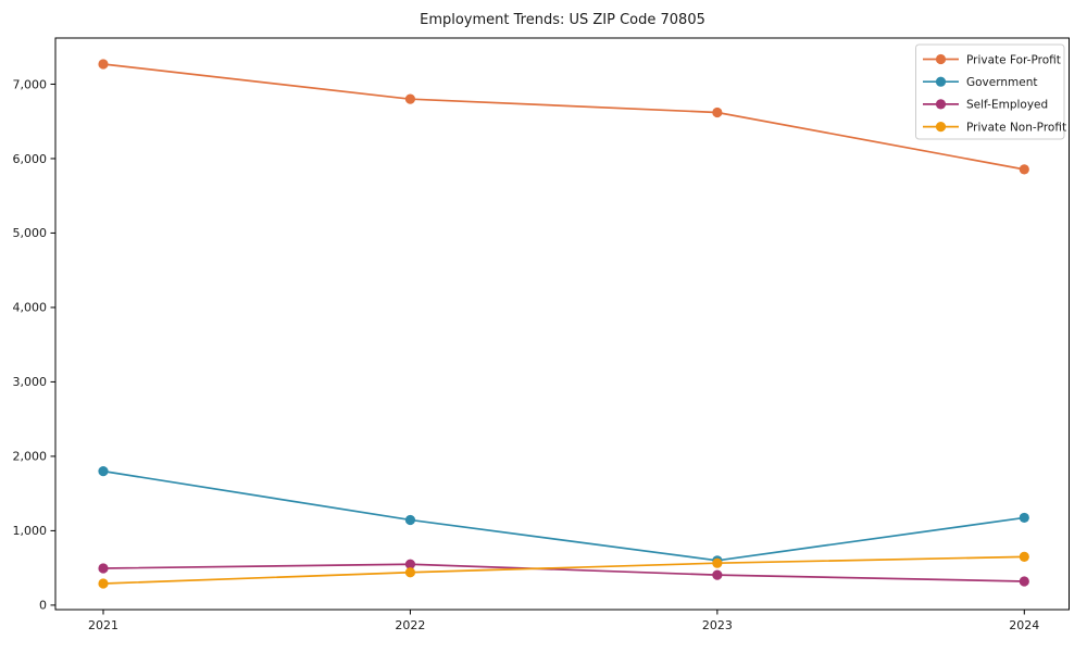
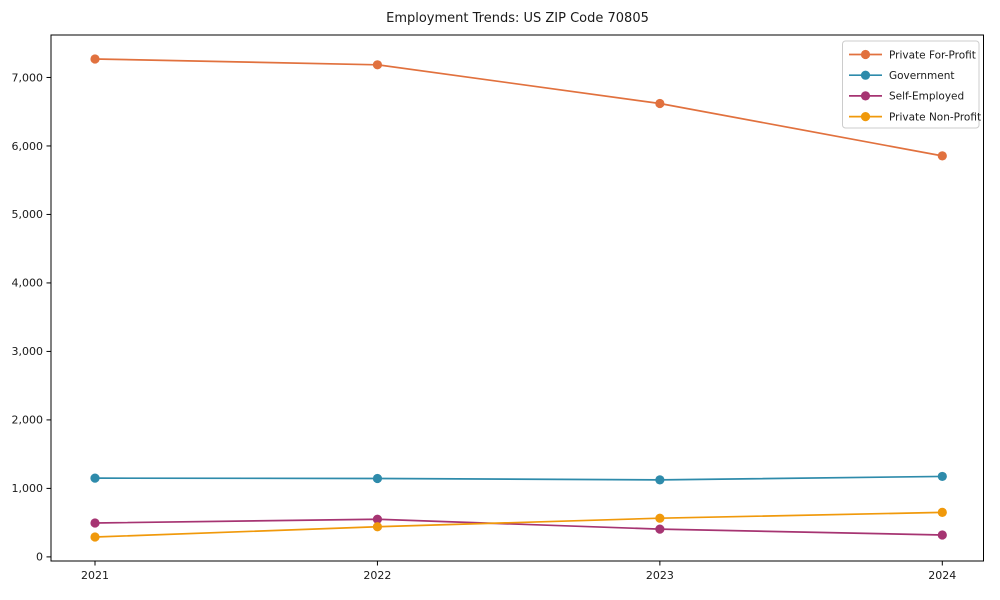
Government/2021: 1800 -> 1200
Private For-Profit/2022: 6800 -> 7200
Government/2023: 600 -> 1100
